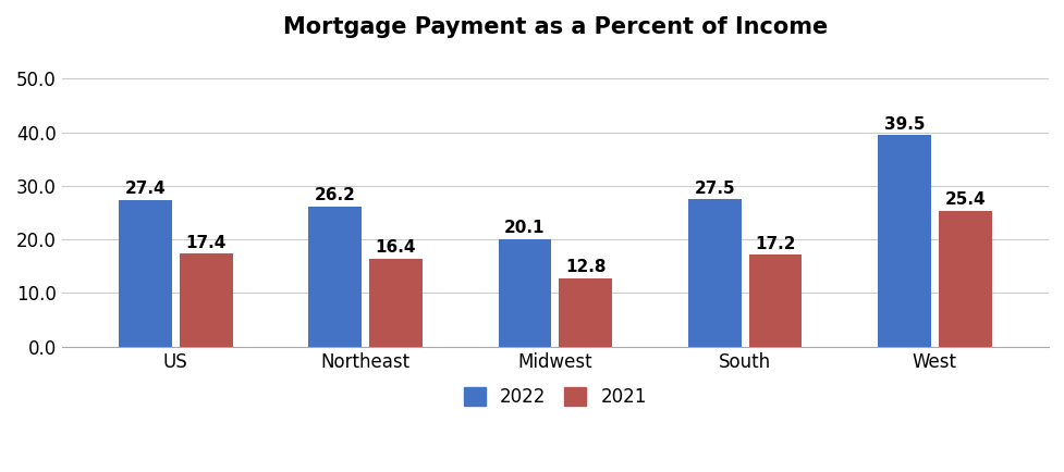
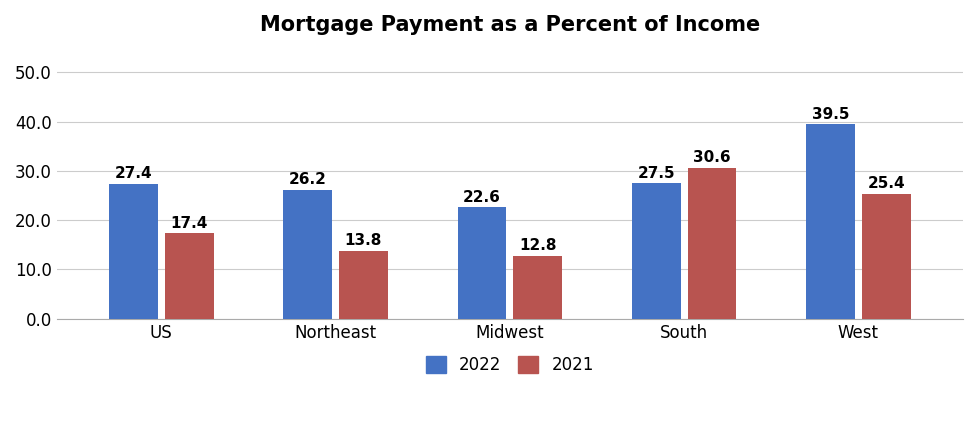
2021/Northeast: 16.4 -> 13.8
2022/Midwest: 20.1 -> 22.6
2021/South: 17.2 -> 30.6
